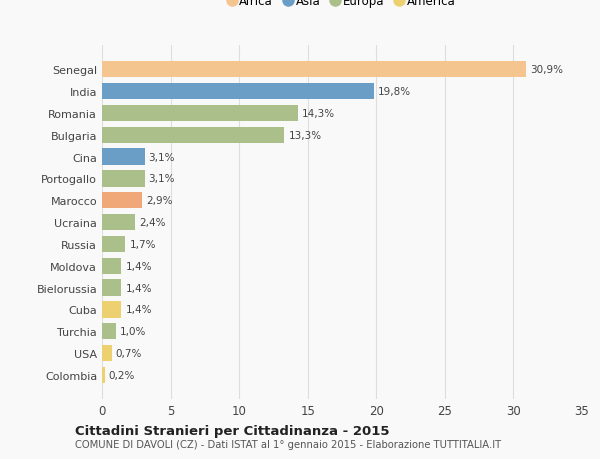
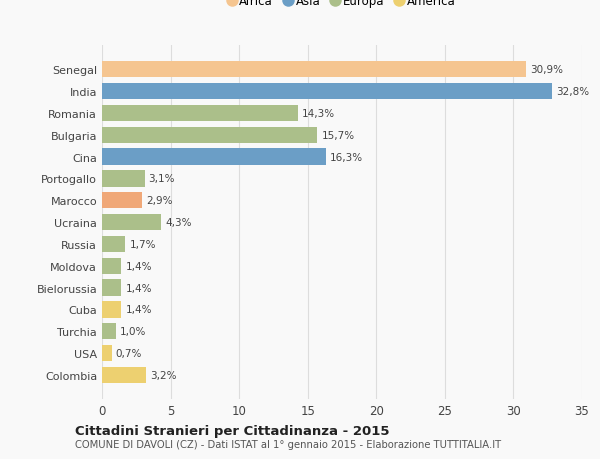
India: 19,8% -> 32,8%
Bulgaria: 13,3% -> 15,7%
Cina: 3,1% -> 16,3%
Ucraina: 2,4% -> 4,3%
Colombia: 0,2% -> 3,2%
